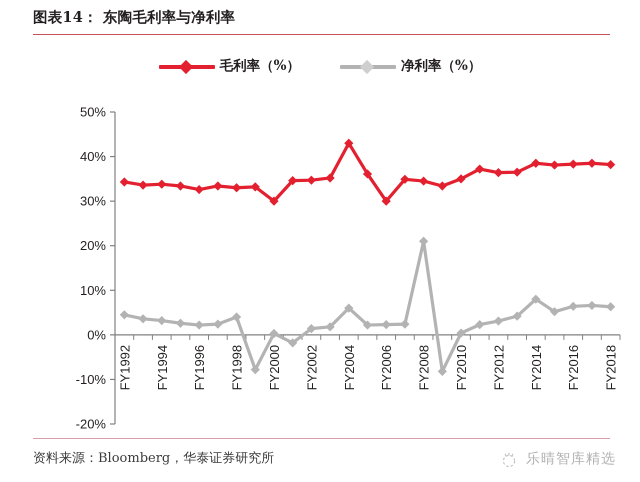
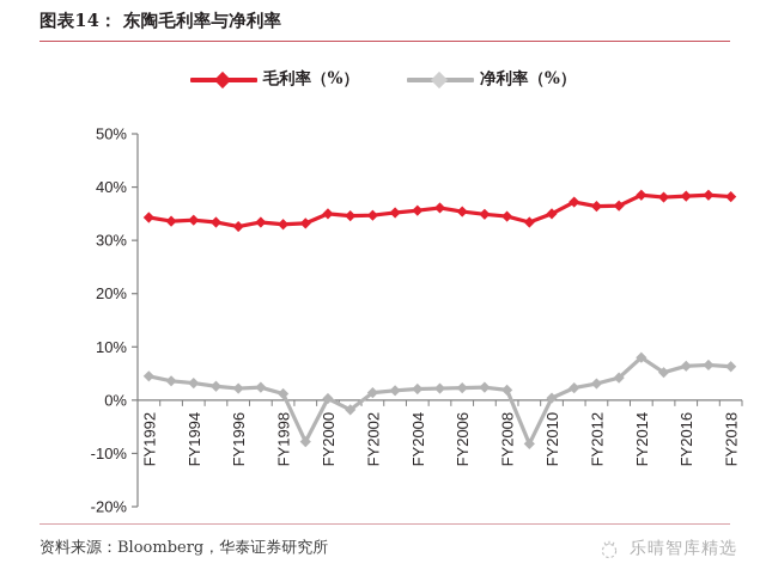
净利率（%）/FY1998: 4% -> 1%
毛利率（%）/FY2000: 30% -> 35%
毛利率（%）/FY2004: 43% -> 36%
净利率（%）/FY2004: 6% -> 2%
毛利率（%）/FY2006: 30% -> 35%
净利率（%）/FY2008: 21% -> 2%
